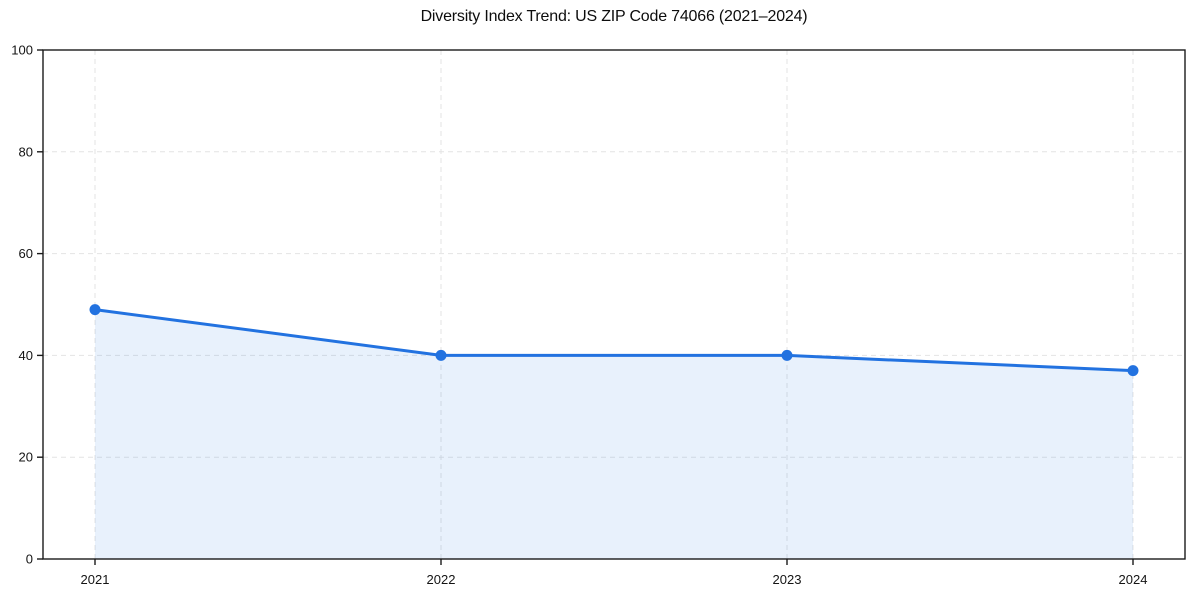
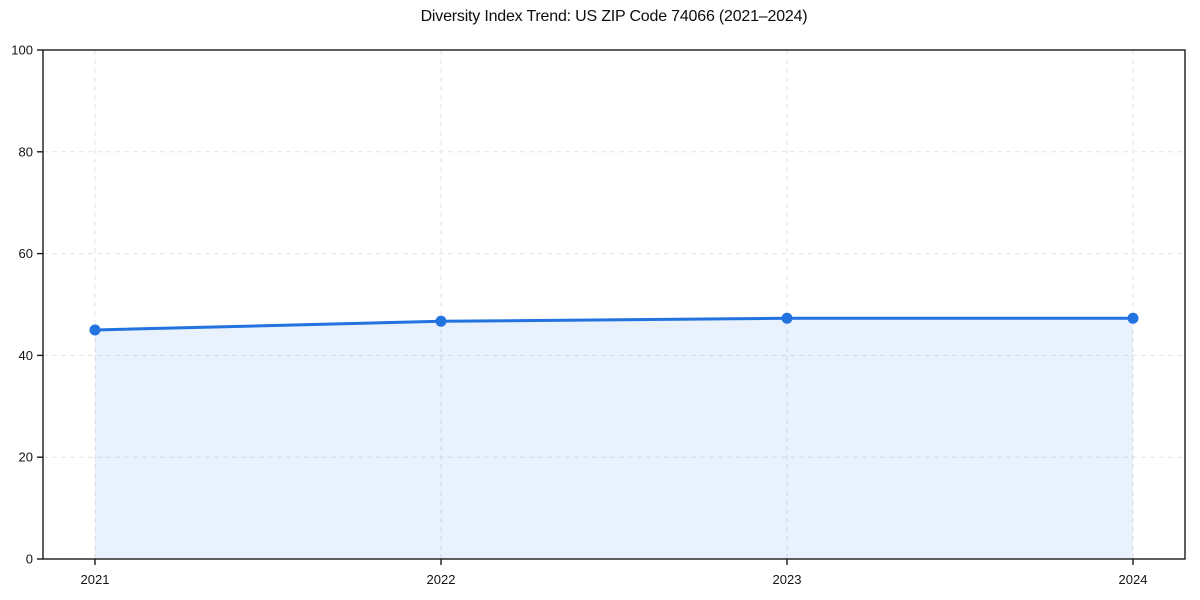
2021: 49 -> 45
2022: 40 -> 47
2023: 40 -> 47
2024: 37 -> 47
